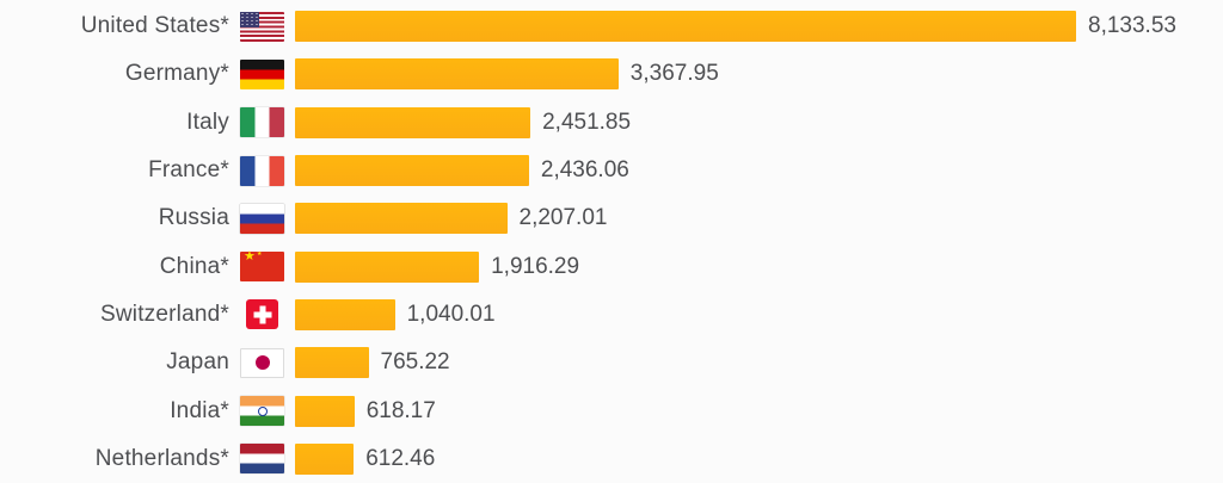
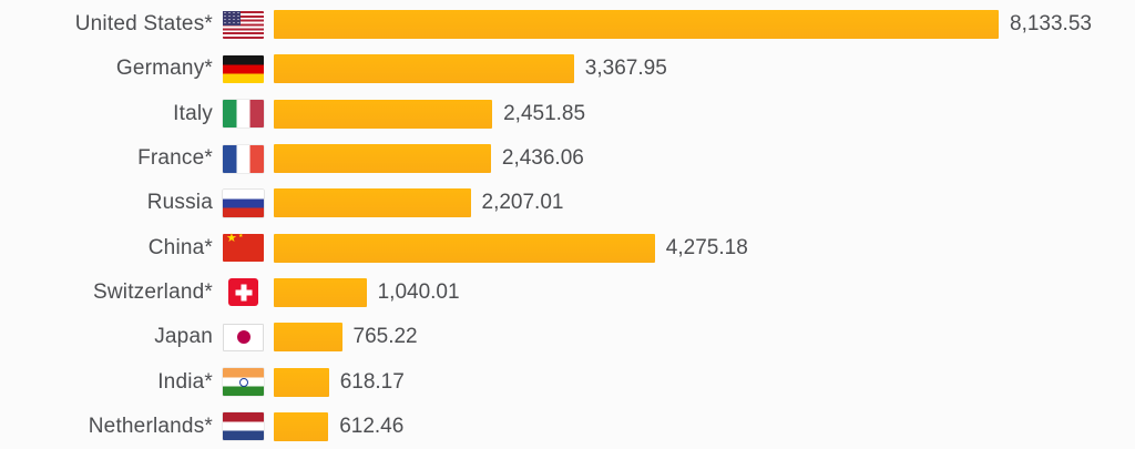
China*: 1,916.29 -> 4,275.18
